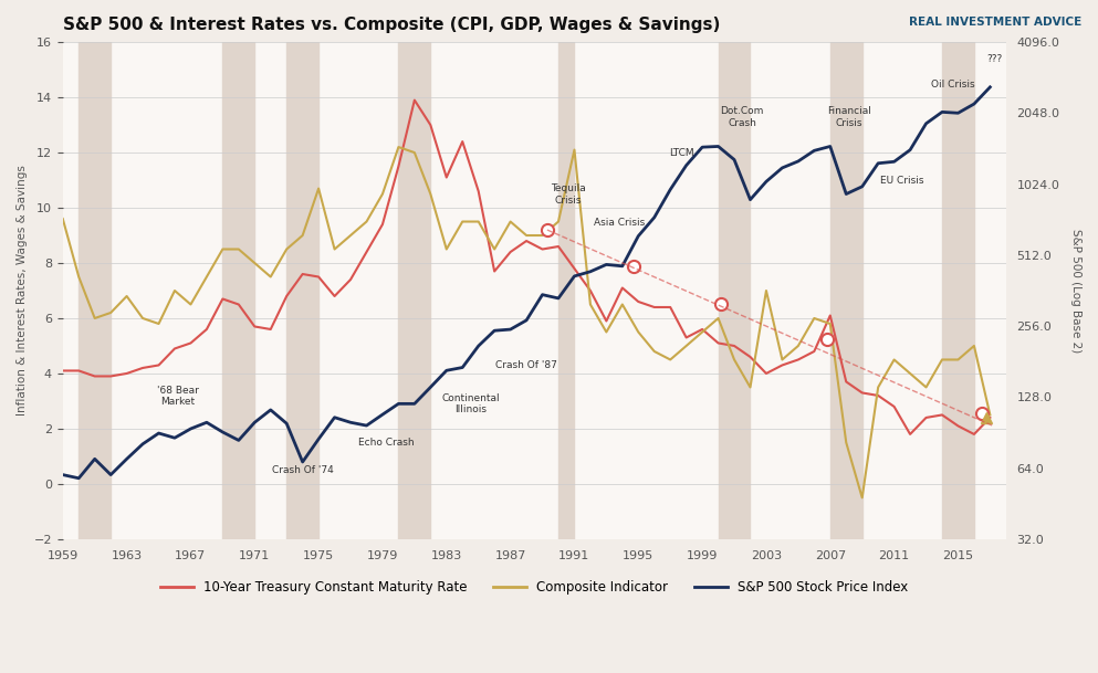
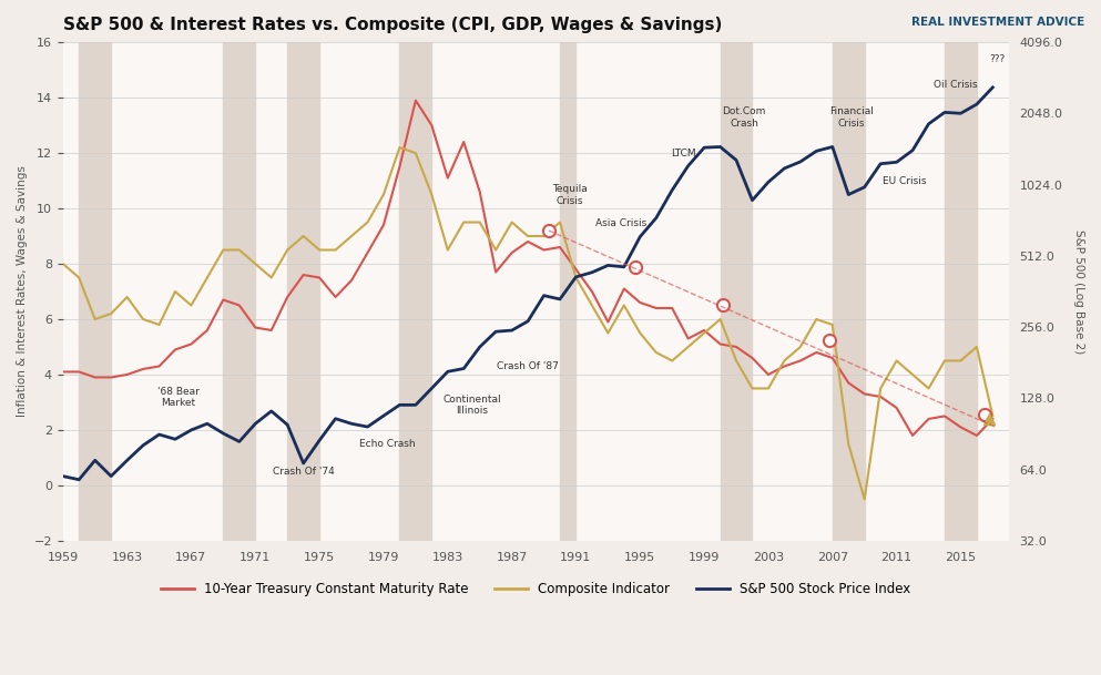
Composite Indicator/1959: 9.6 -> 8.0
Composite Indicator/1975: 10.7 -> 8.5
Composite Indicator/1991: 12.1 -> 7.5
Composite Indicator/2003: 7.0 -> 3.5
10-Year Treasury Constant Maturity Rate/2007: 6.1 -> 4.6
